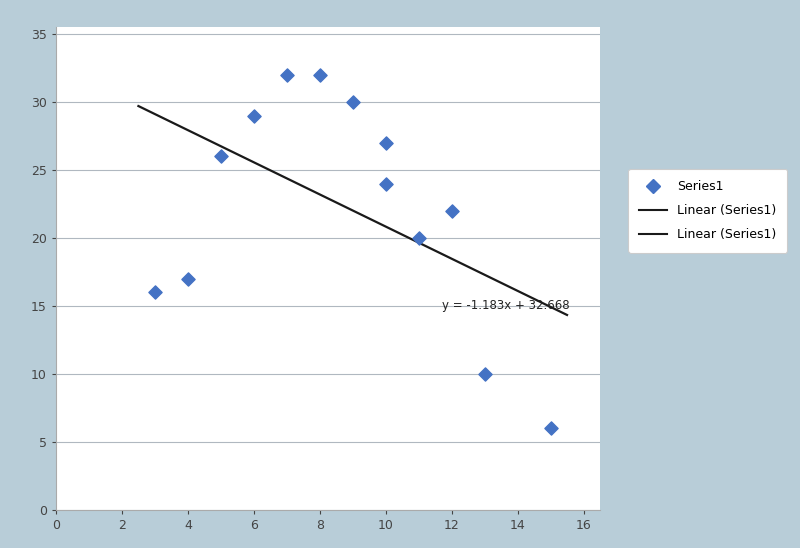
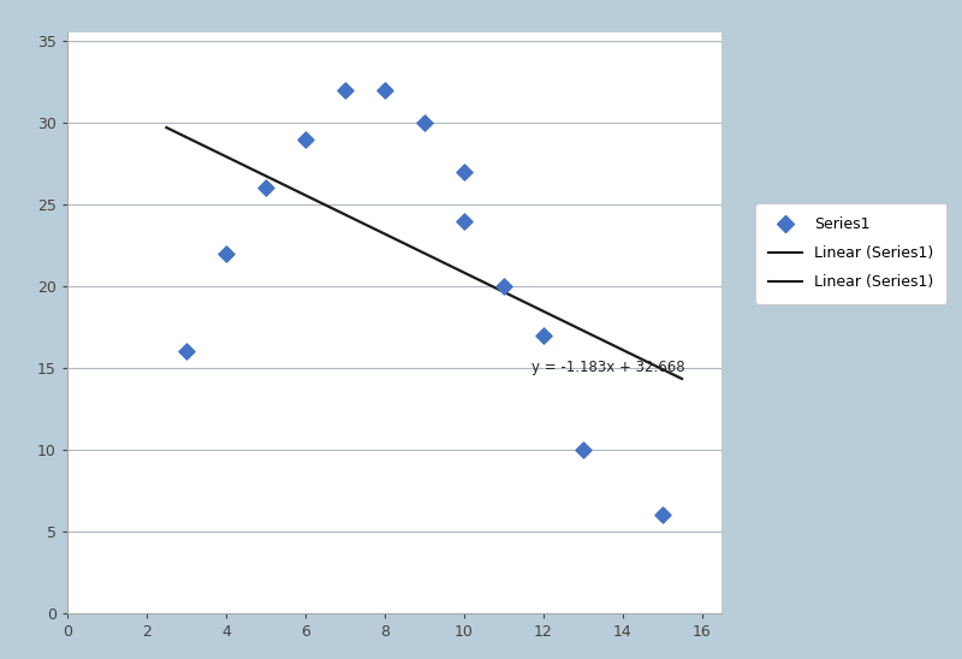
4: 17 -> 22
12: 22 -> 17
